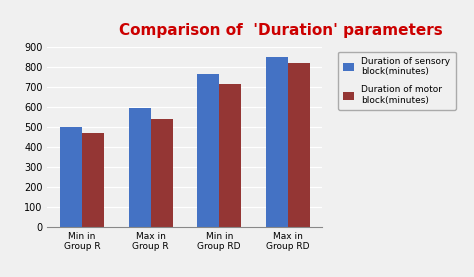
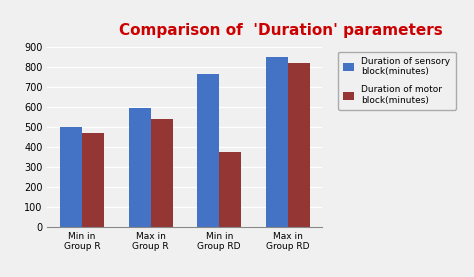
Duration of motor block(minutes)/Min in Group RD: 718 -> 375
